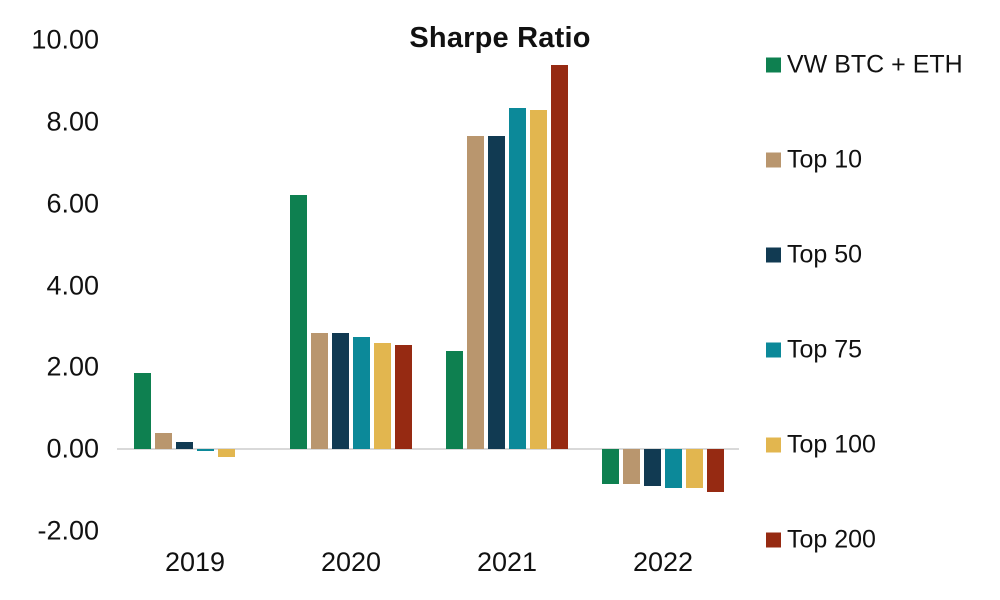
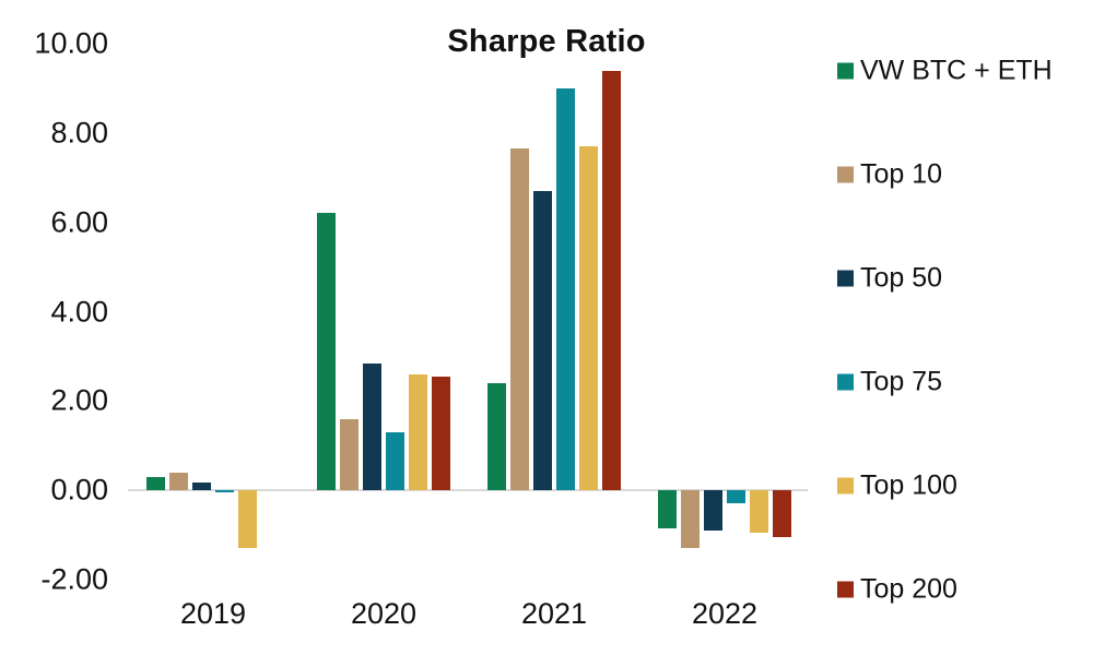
VW BTC + ETH/2019: 1.9 -> 0.3
Top 100/2019: -0.2 -> -1.3
Top 10/2020: 2.9 -> 1.6
Top 75/2020: 2.8 -> 1.3
Top 50/2021: 7.7 -> 6.7
Top 75/2021: 8.3 -> 9.0
Top 100/2021: 8.3 -> 7.7
Top 10/2022: -0.8 -> -1.3
Top 75/2022: -0.9 -> -0.3
